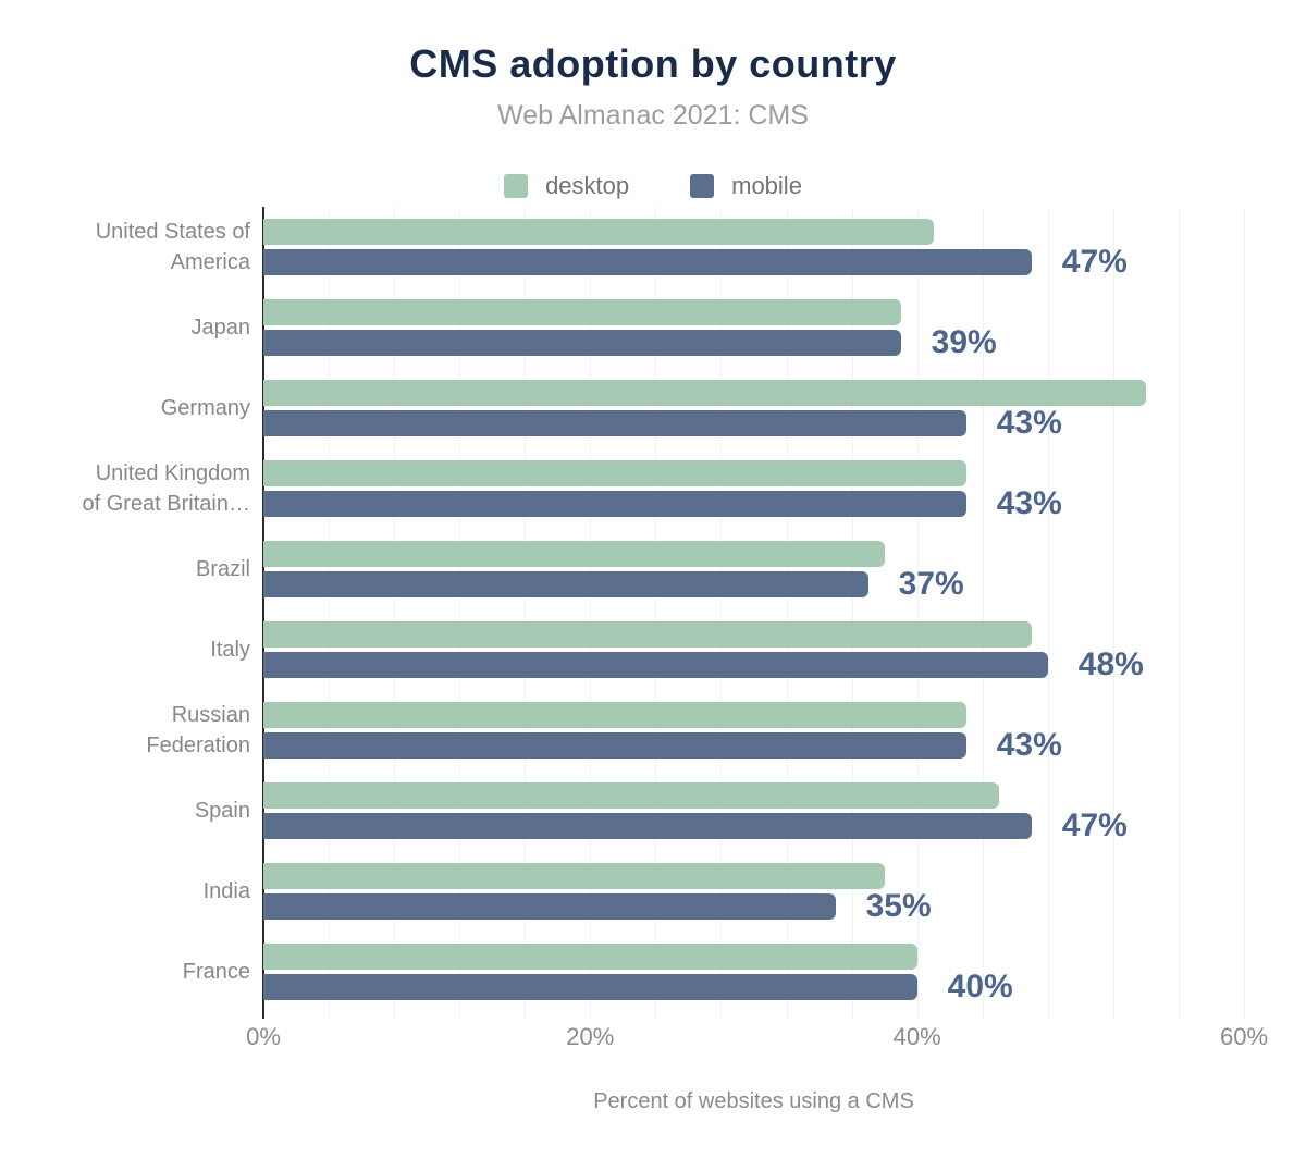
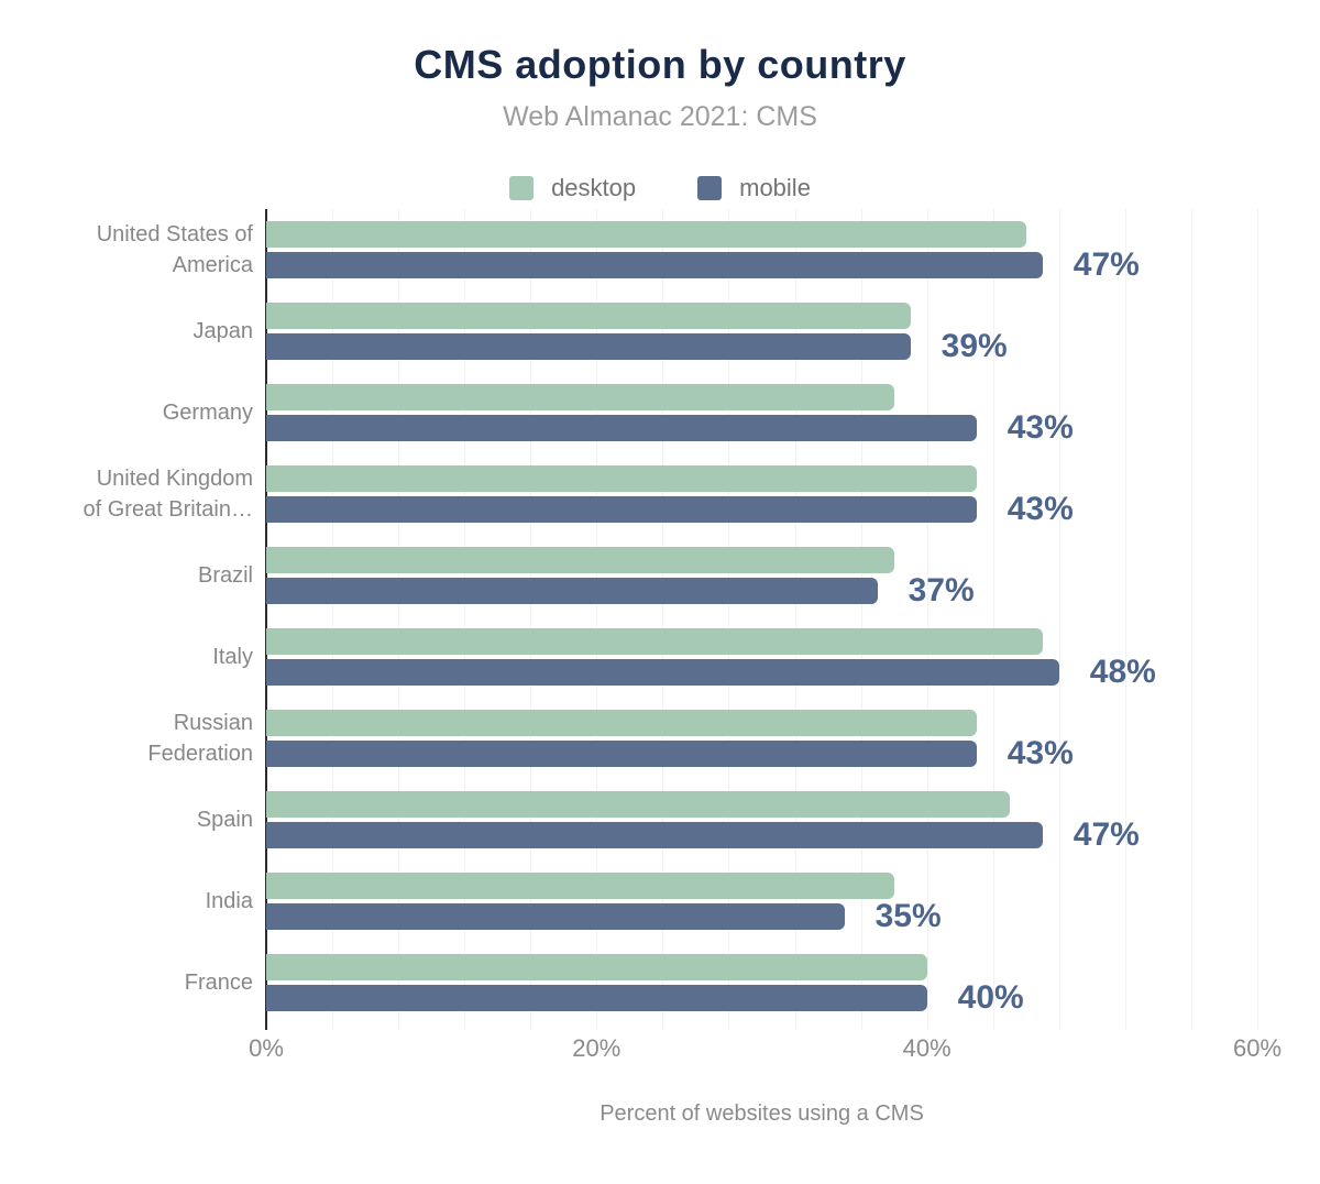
desktop/United States of America: 41% -> 46%
desktop/Germany: 54% -> 38%
